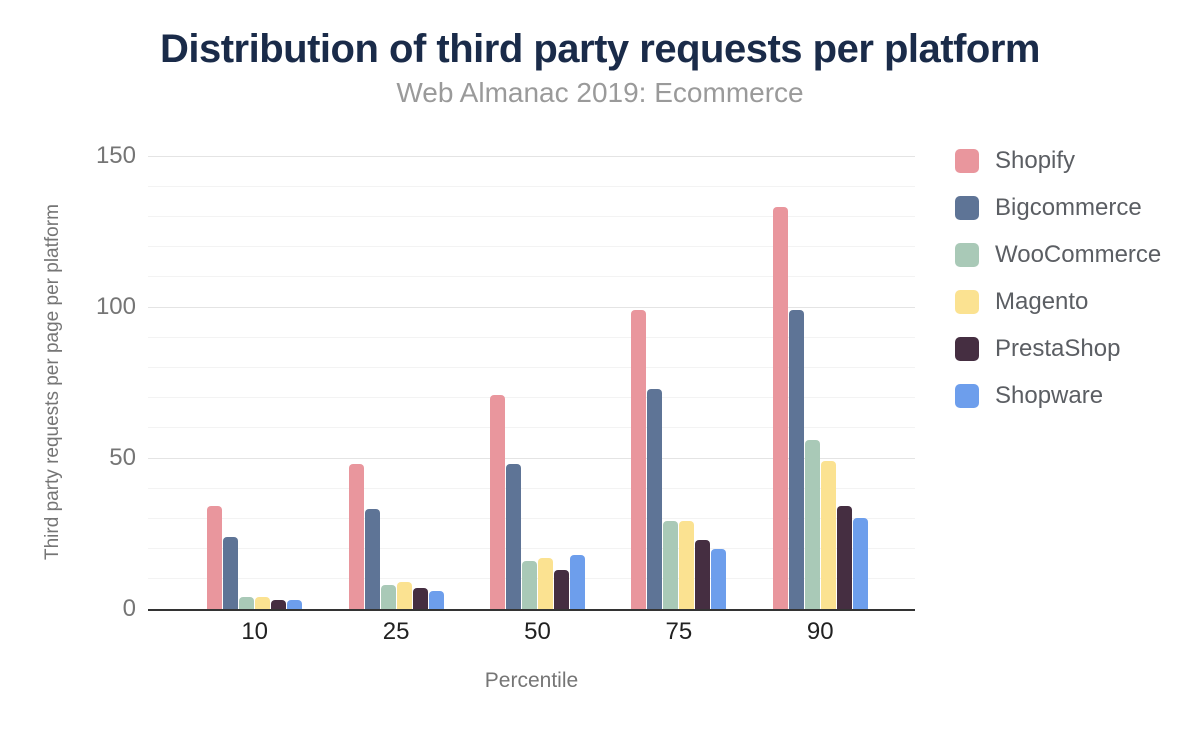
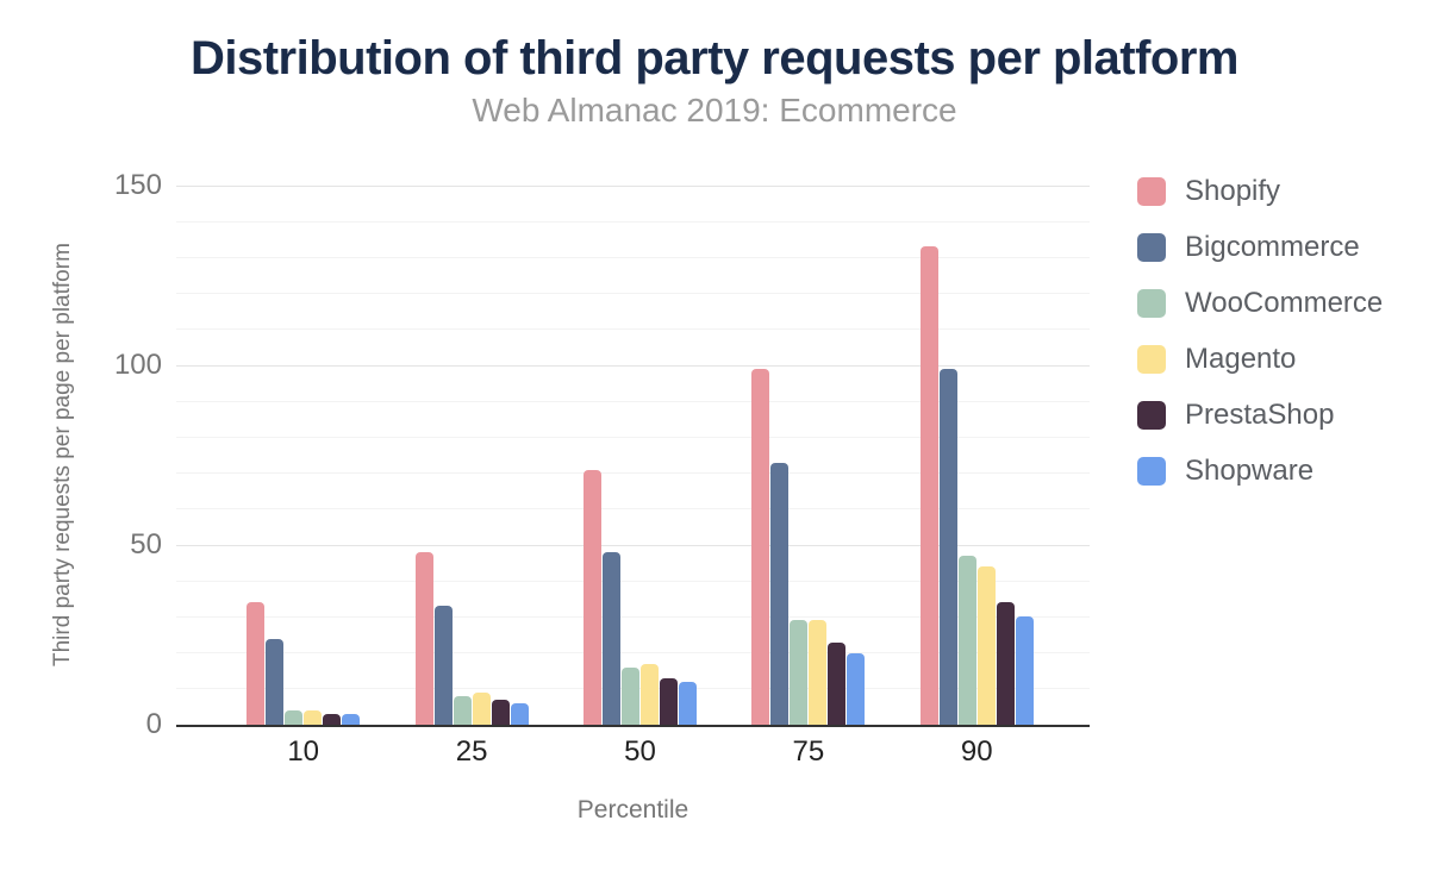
Shopware/50: 18 -> 12
WooCommerce/90: 56 -> 47
Magento/90: 49 -> 44
